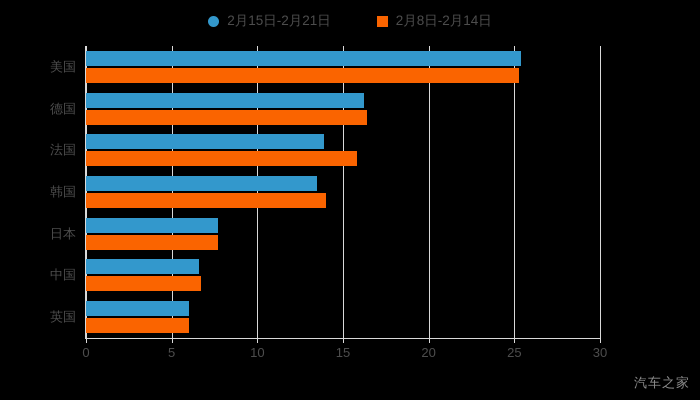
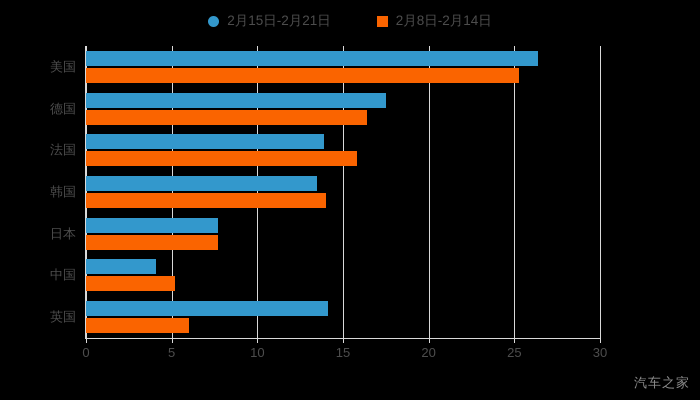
2月15日-2月21日/美国: 25.4 -> 26.4
2月15日-2月21日/德国: 16.2 -> 17.5
2月15日-2月21日/中国: 6.6 -> 4.1
2月8日-2月14日/中国: 6.7 -> 5.2
2月15日-2月21日/英国: 6.0 -> 14.1
